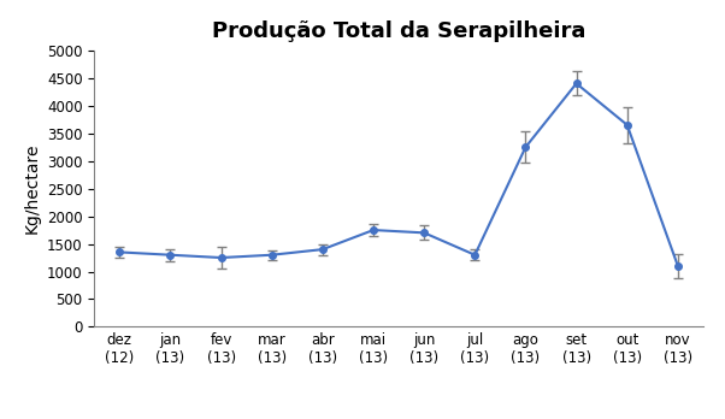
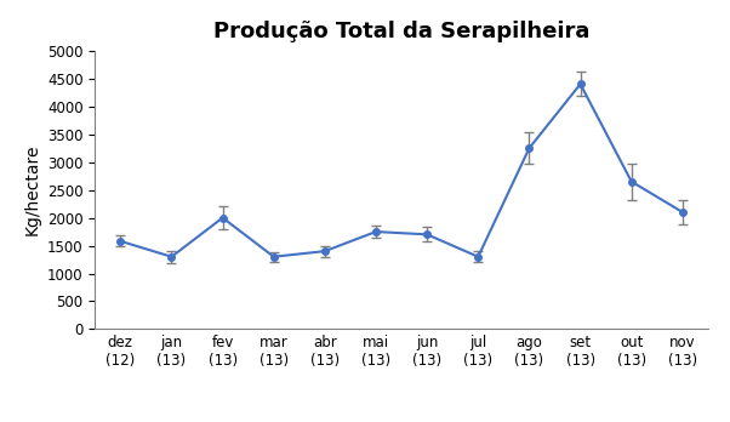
dez (12): 1350 -> 1580
fev (13): 1250 -> 2000
out (13): 3650 -> 2650
nov (13): 1100 -> 2100
